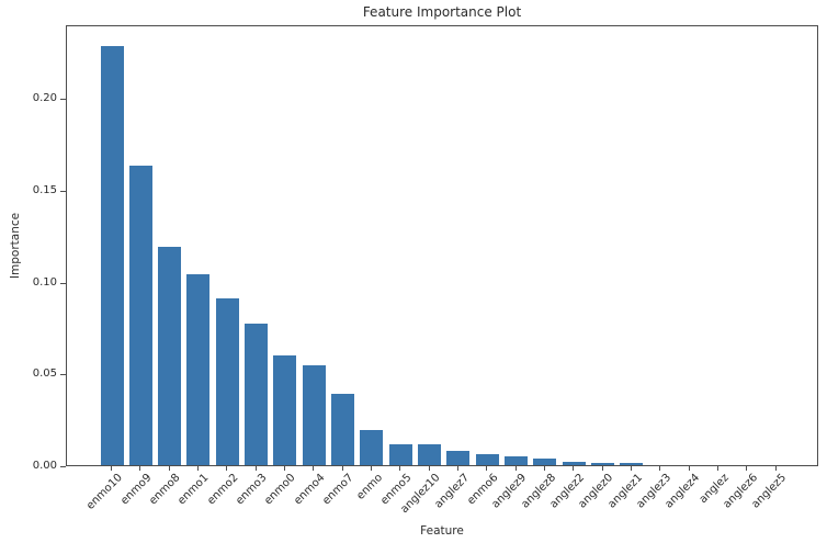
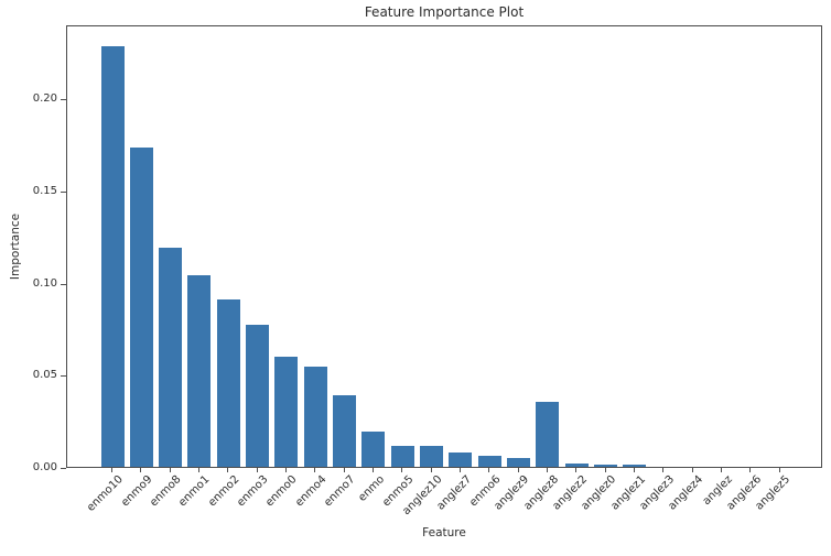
enmo9: 0.163 -> 0.173
anglez8: 0.004 -> 0.035
